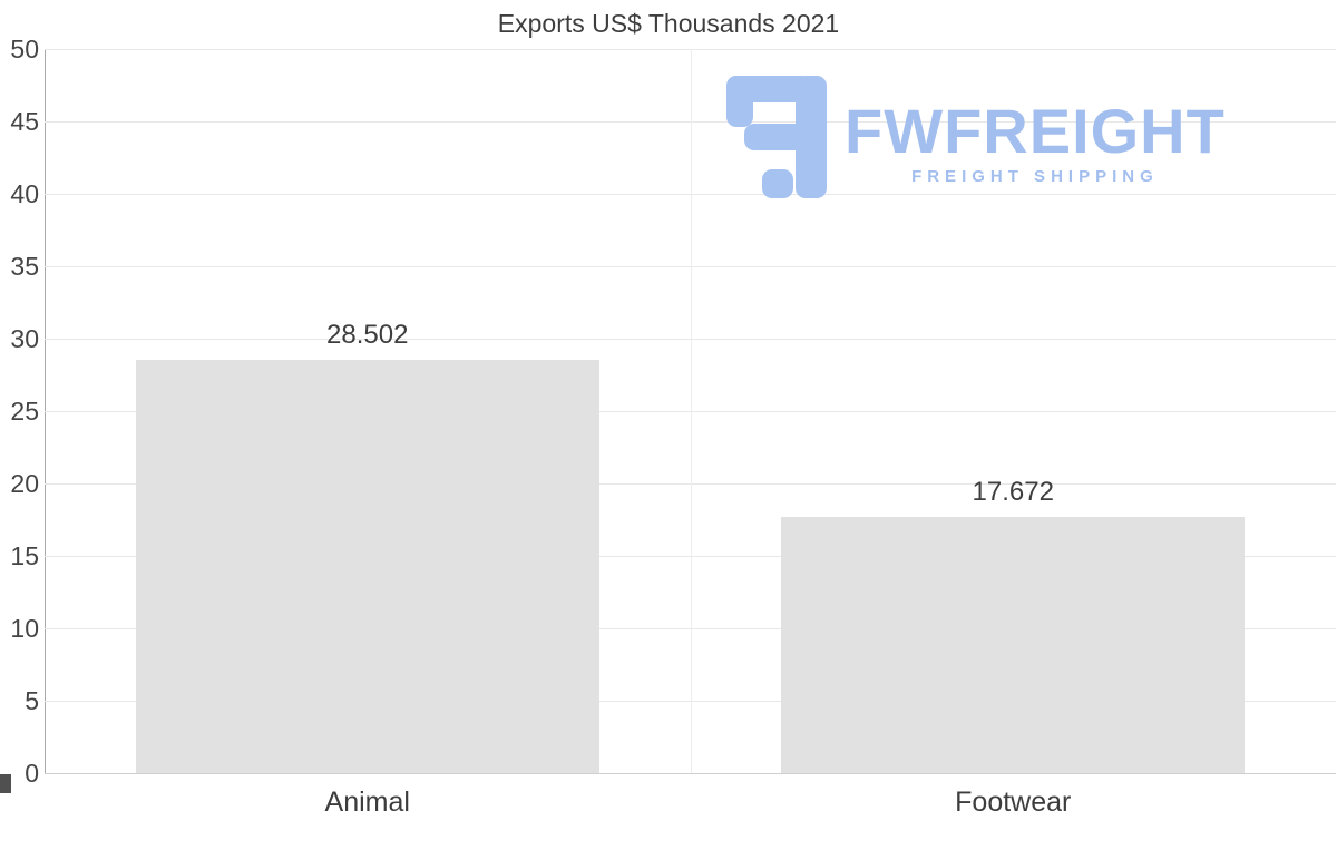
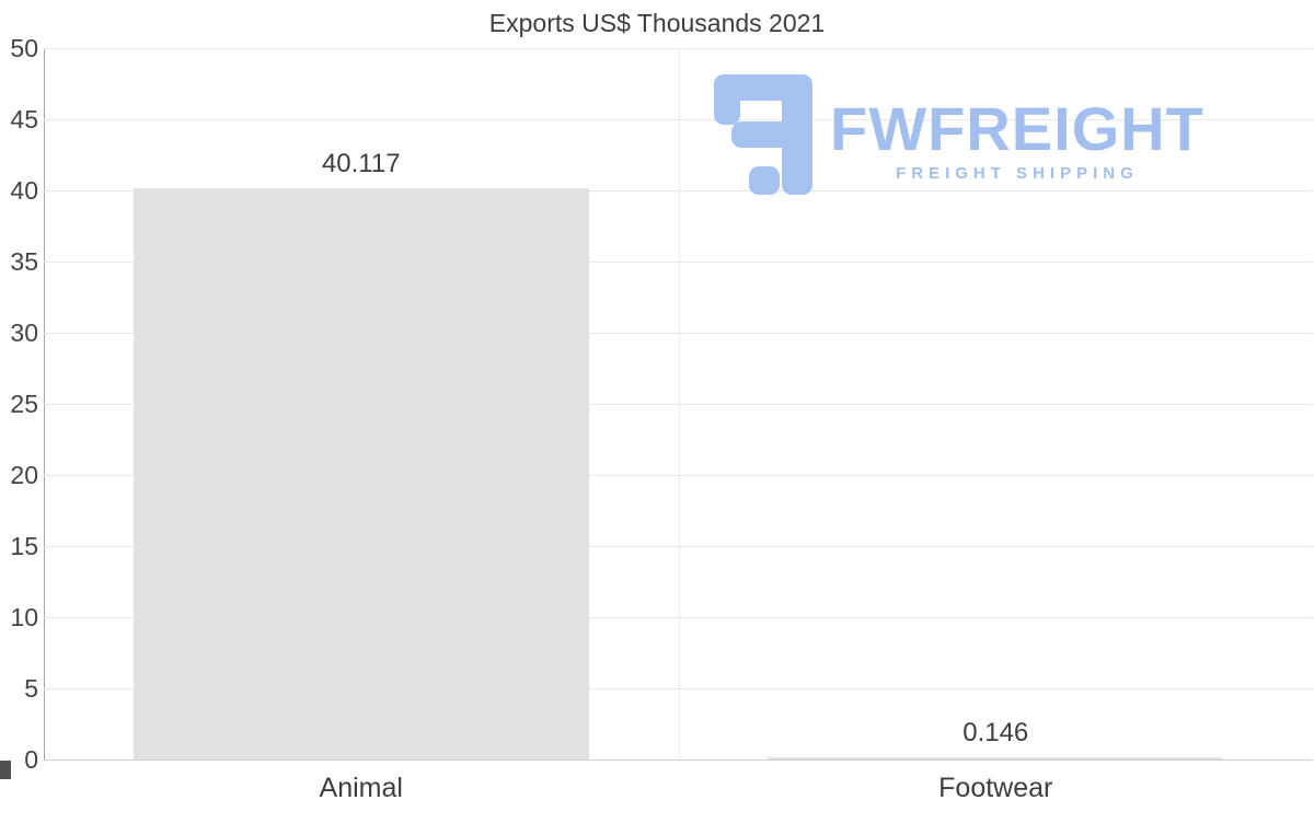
Animal: 28.502 -> 40.117
Footwear: 17.672 -> 0.146
